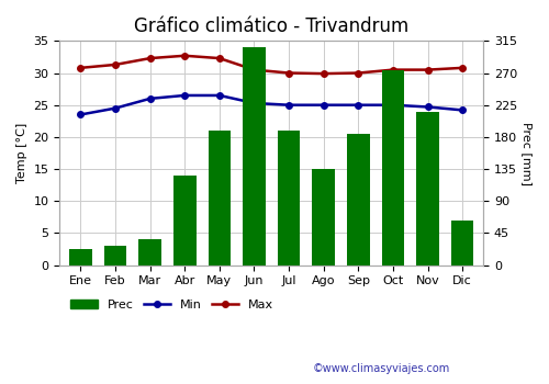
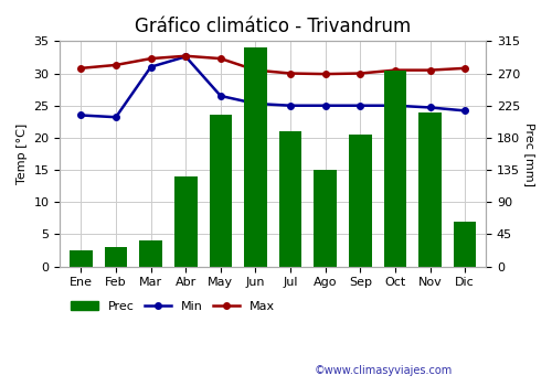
Min/Feb: 24.5 -> 23.2
Min/Mar: 26.0 -> 31.0
Min/Abr: 26.5 -> 32.6
Prec/May: 189 -> 212
